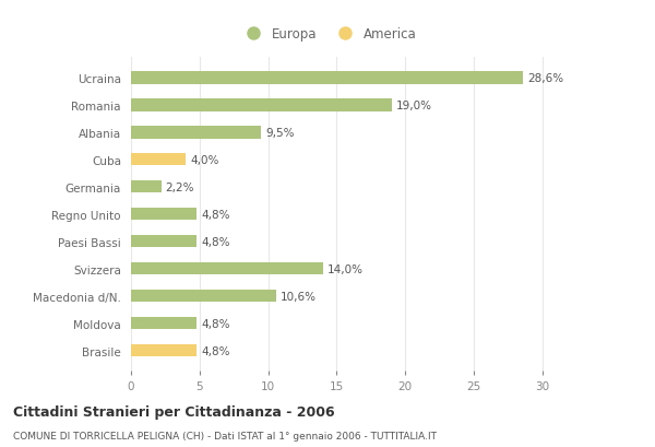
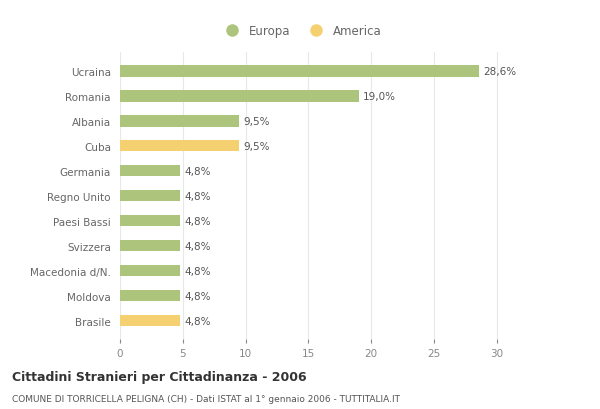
Cuba: 4,0% -> 9,5%
Germania: 2,2% -> 4,8%
Svizzera: 14,0% -> 4,8%
Macedonia d/N.: 10,6% -> 4,8%
